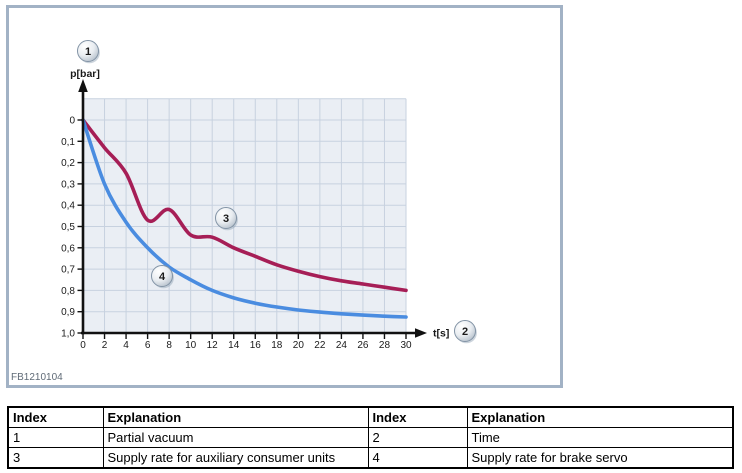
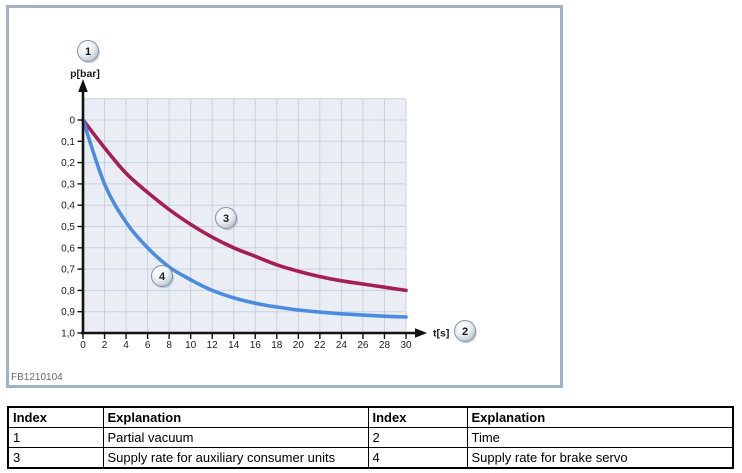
Supply rate for auxiliary consumer units/6: 0,47 -> 0,34
Supply rate for auxiliary consumer units/10: 0,54 -> 0,49
